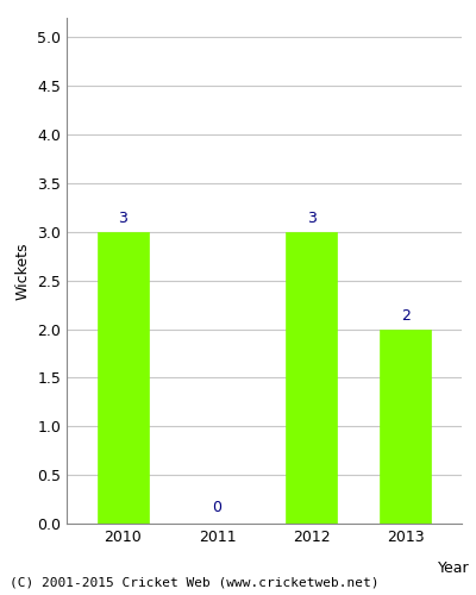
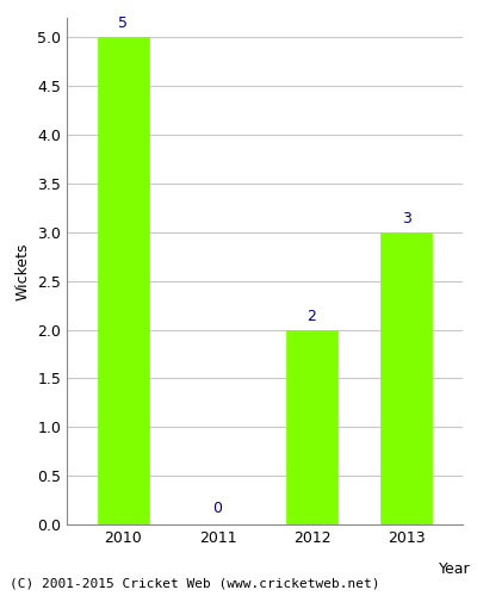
2010: 3 -> 5
2012: 3 -> 2
2013: 2 -> 3
